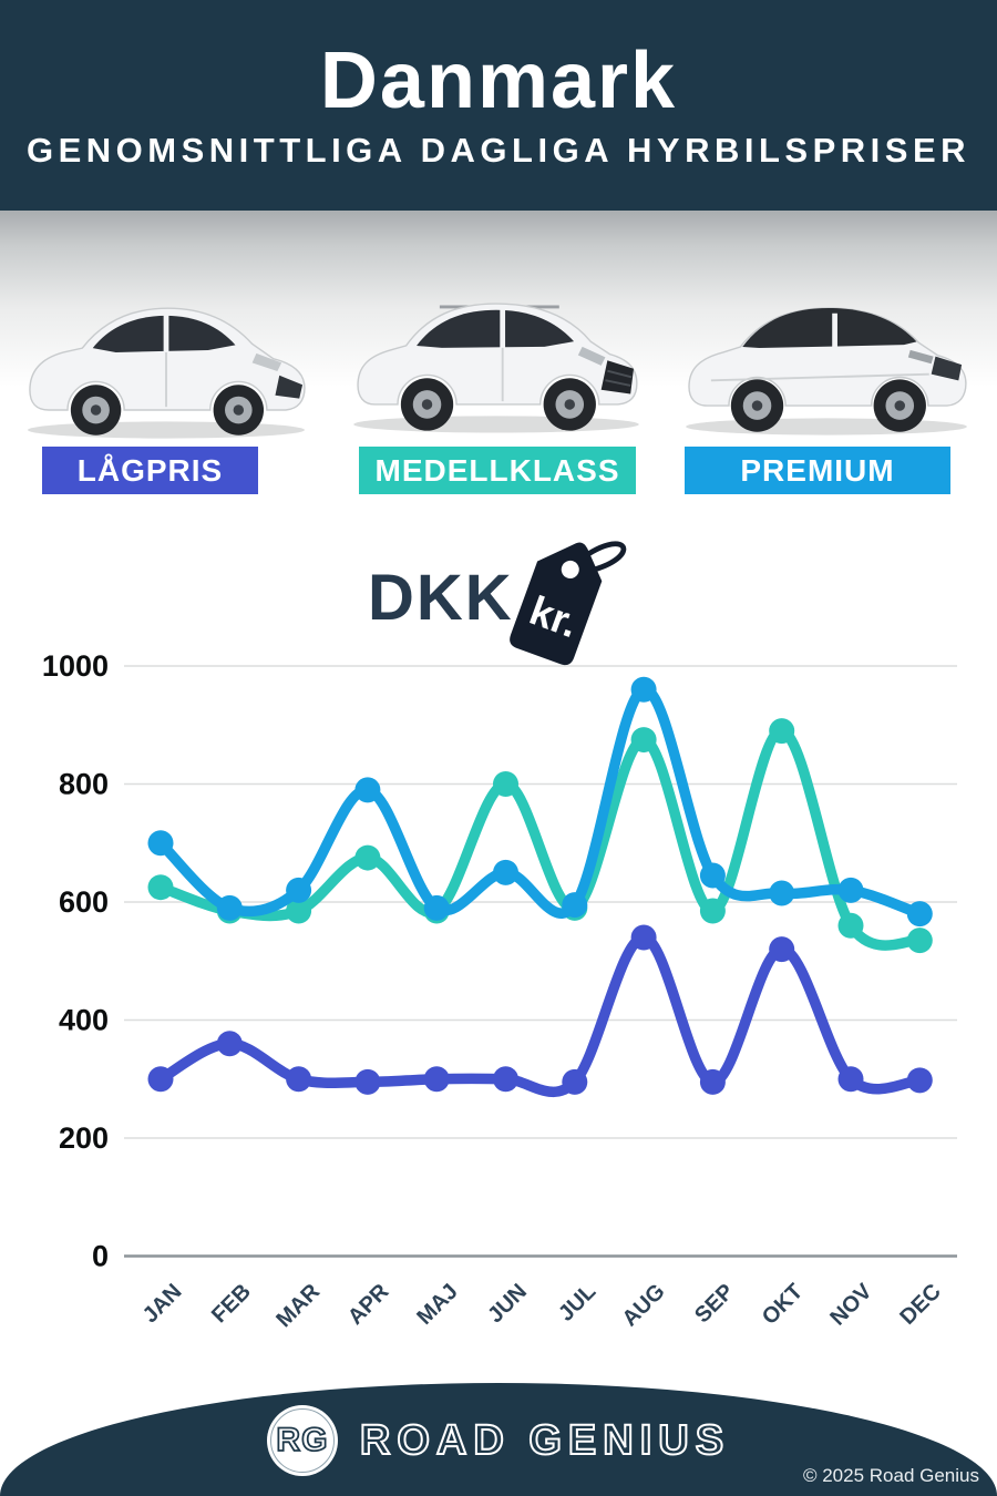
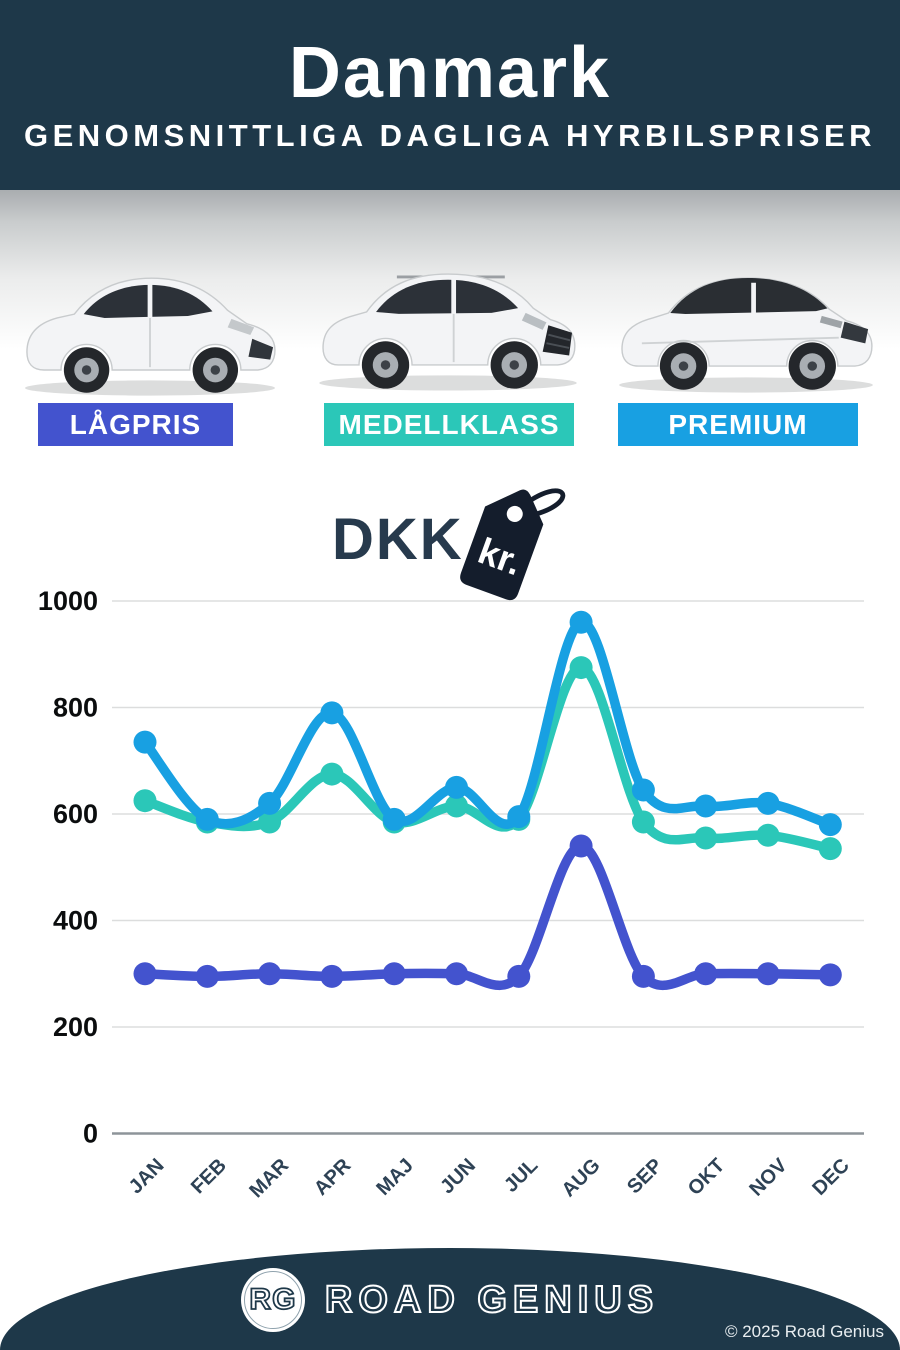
PREMIUM/JAN: 700 -> 740
LÅGPRIS/FEB: 360 -> 300
MEDELLKLASS/JUN: 800 -> 620
MEDELLKLASS/OKT: 890 -> 560
LÅGPRIS/OKT: 520 -> 300
